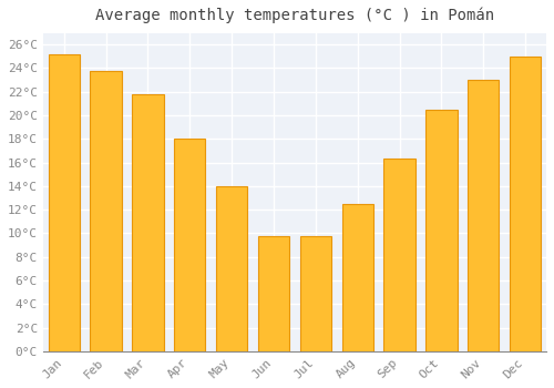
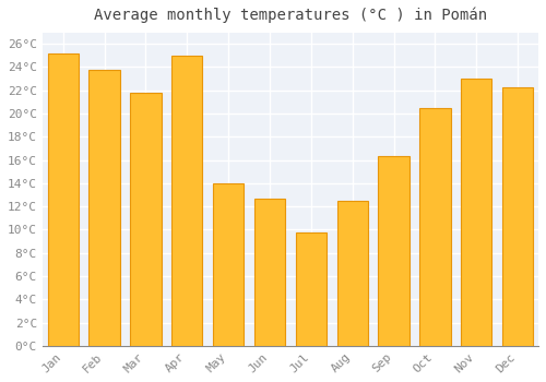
Apr: 18.0°C -> 25.0°C
Jun: 9.8°C -> 12.7°C
Dec: 25.0°C -> 22.3°C
